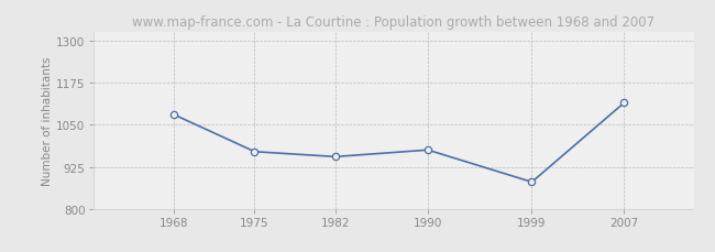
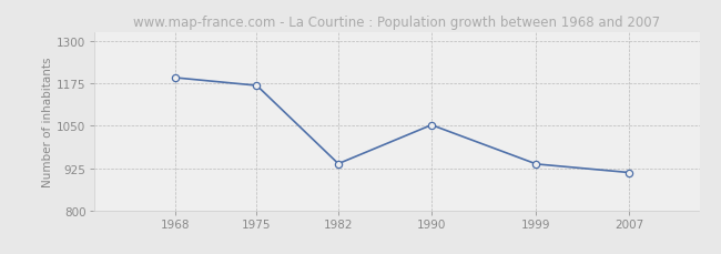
1968: 1080 -> 1191
1975: 970 -> 1168
1982: 955 -> 938
1990: 975 -> 1052
1999: 880 -> 937
2007: 1115 -> 912
